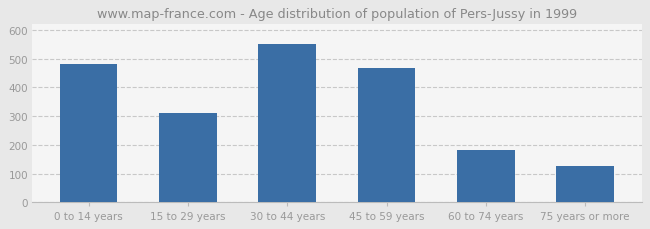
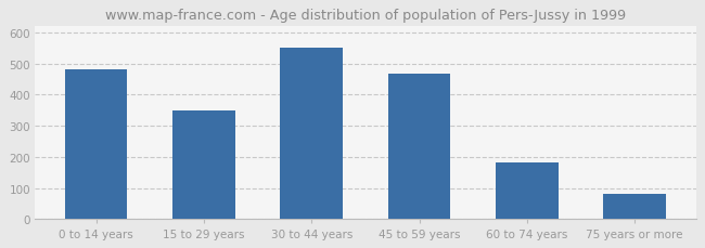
15 to 29 years: 310 -> 348
75 years or more: 125 -> 82
